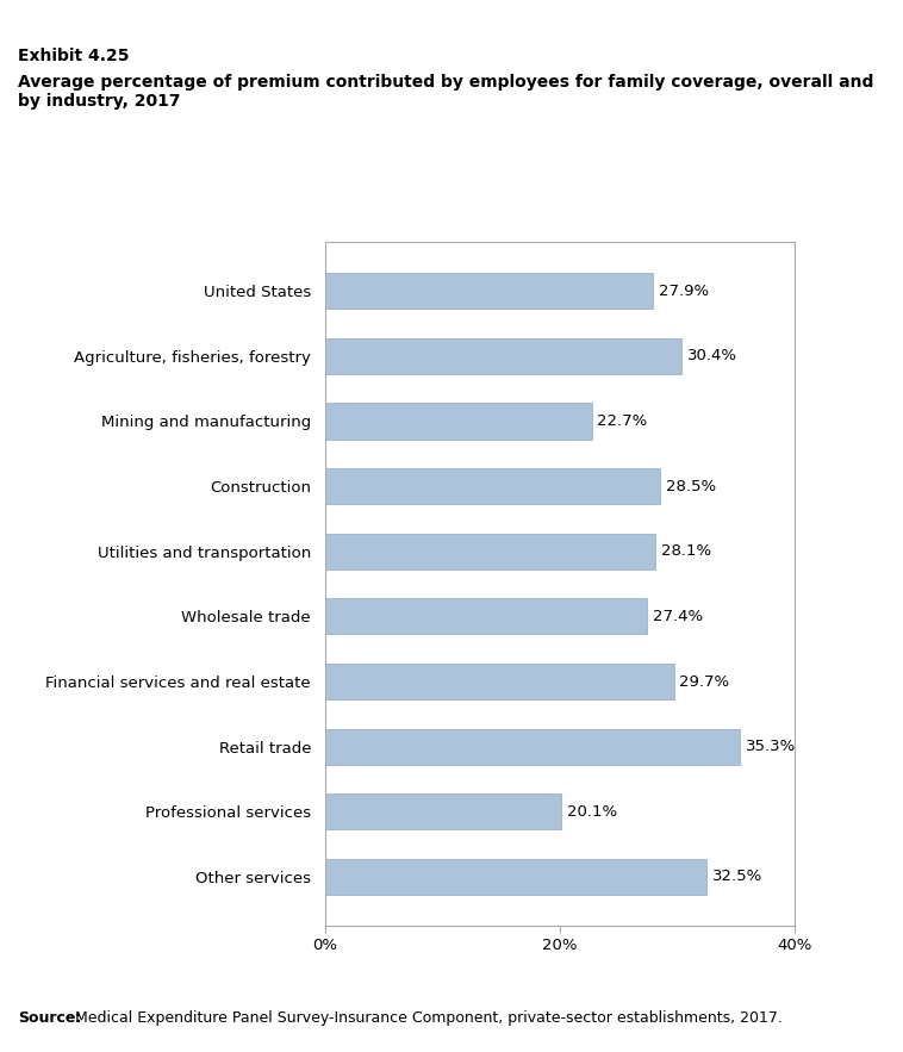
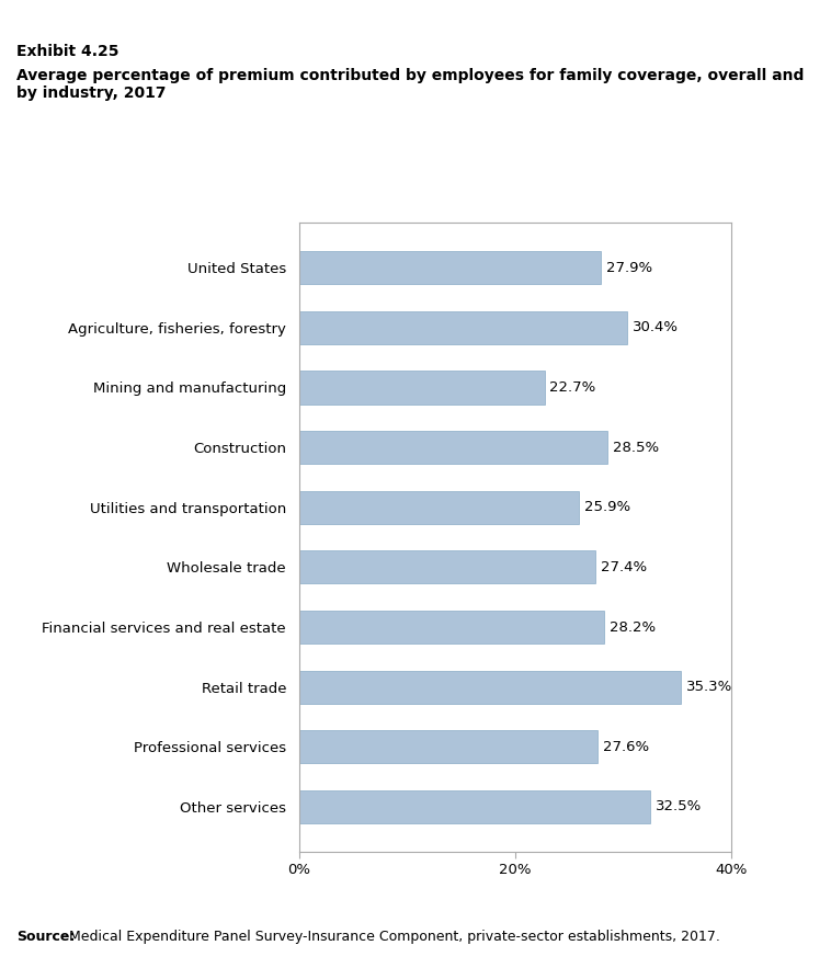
Utilities and transportation: 28.1% -> 25.9%
Financial services and real estate: 29.7% -> 28.2%
Professional services: 20.1% -> 27.6%
